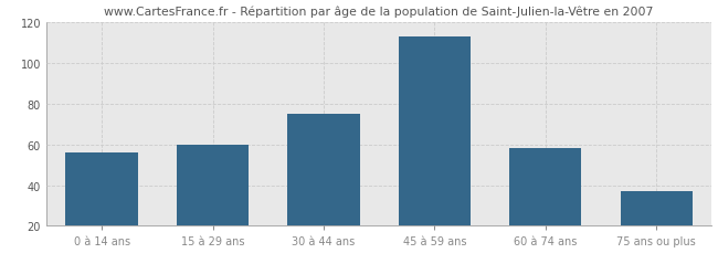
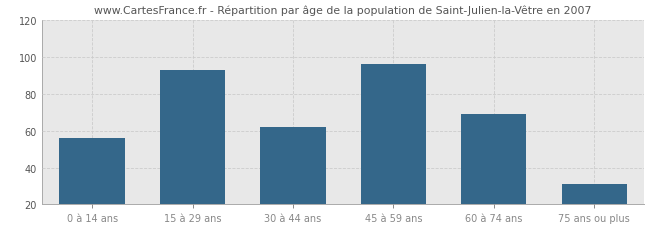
15 à 29 ans: 60 -> 93
30 à 44 ans: 75 -> 62
45 à 59 ans: 113 -> 96
60 à 74 ans: 58 -> 69
75 ans ou plus: 37 -> 31
